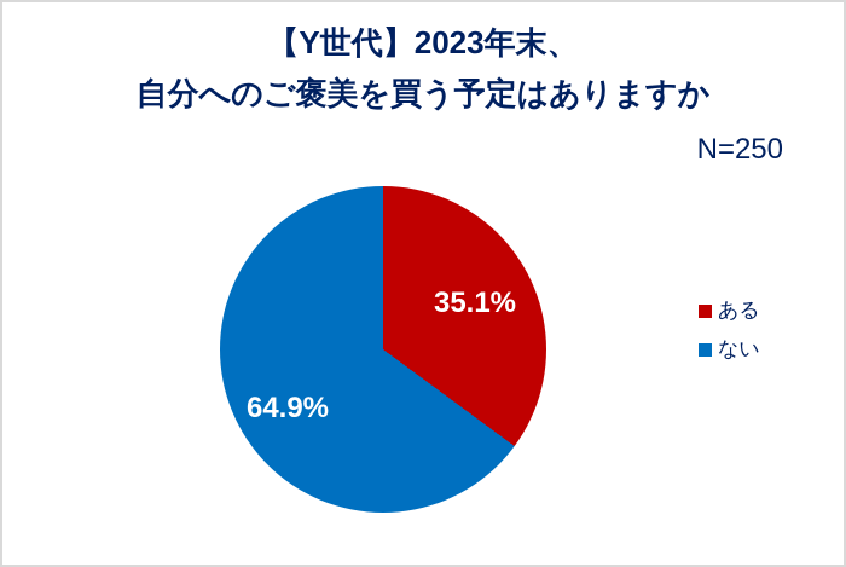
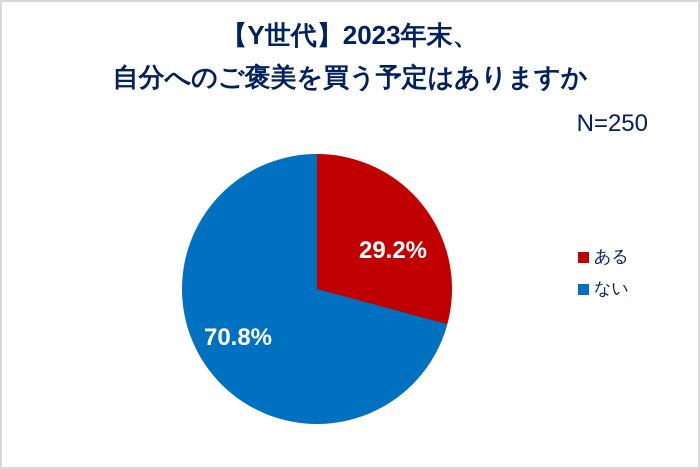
ある: 35.1% -> 29.2%
ない: 64.9% -> 70.8%
